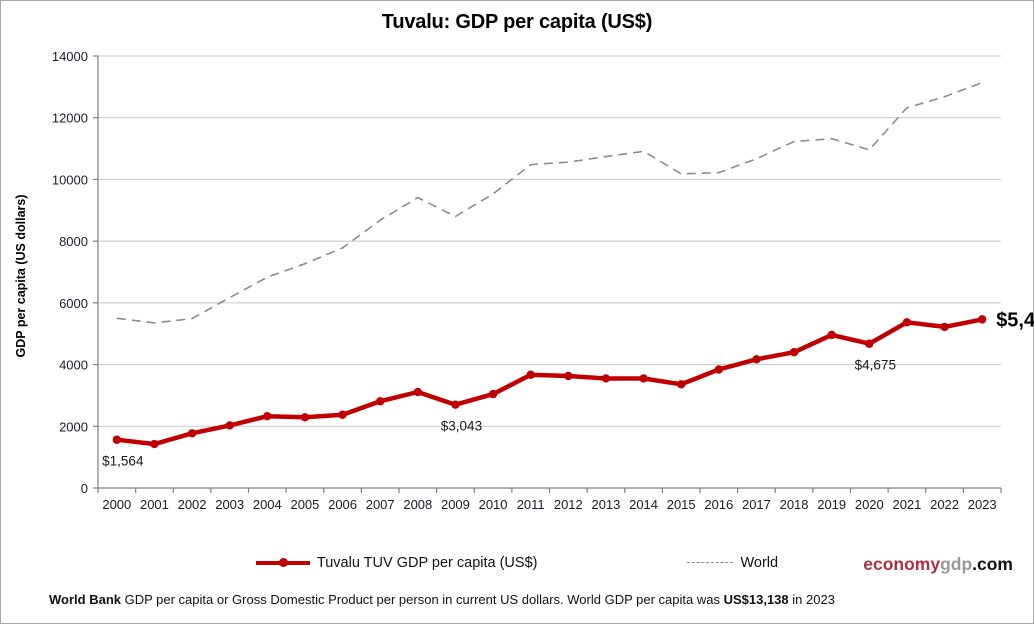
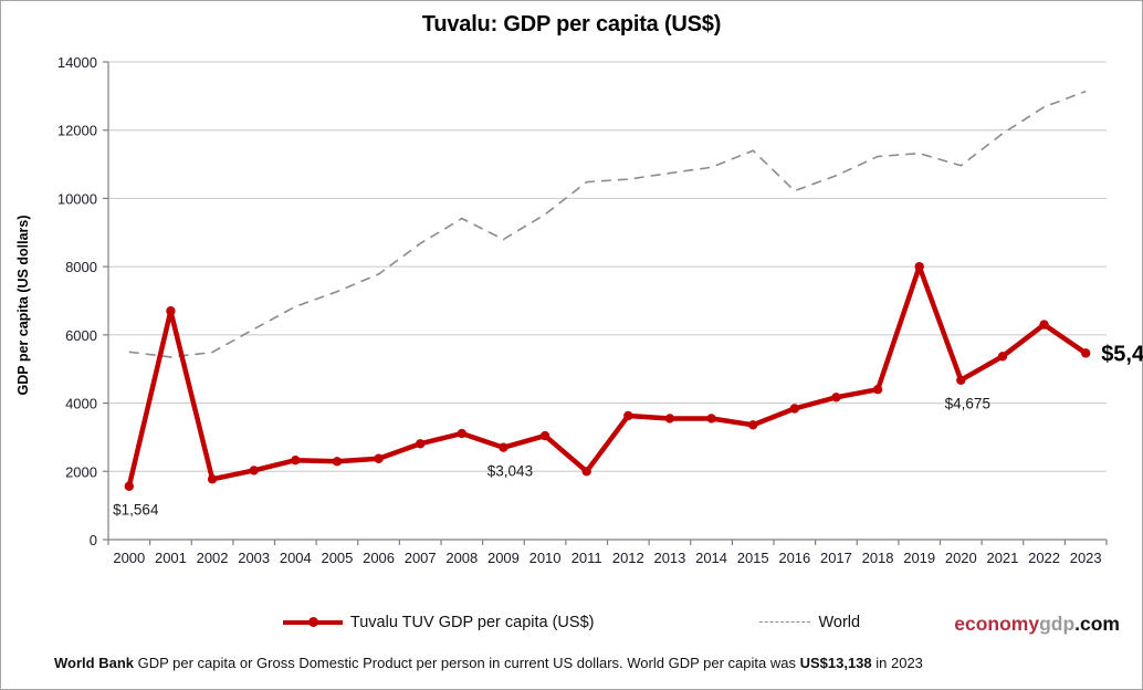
Tuvalu TUV GDP per capita (US$)/2001: 1400 -> 6700
Tuvalu TUV GDP per capita (US$)/2011: 3700 -> 2000
World/2015: 10200 -> 11400
Tuvalu TUV GDP per capita (US$)/2019: 5000 -> 8000
World/2021: 12300 -> 11900
Tuvalu TUV GDP per capita (US$)/2022: 5200 -> 6300
